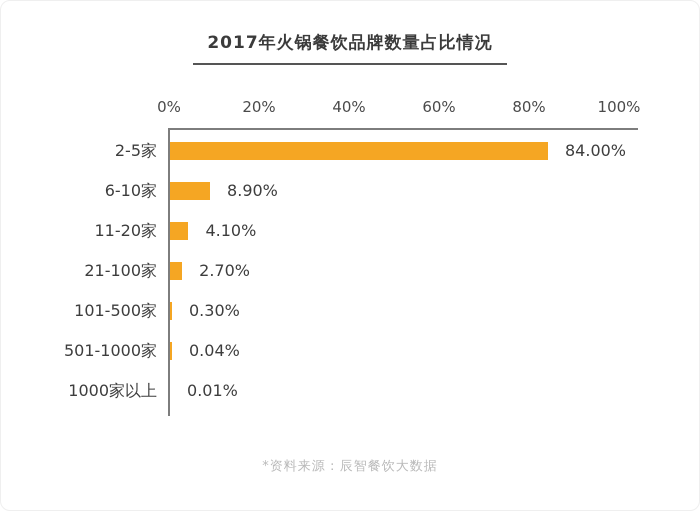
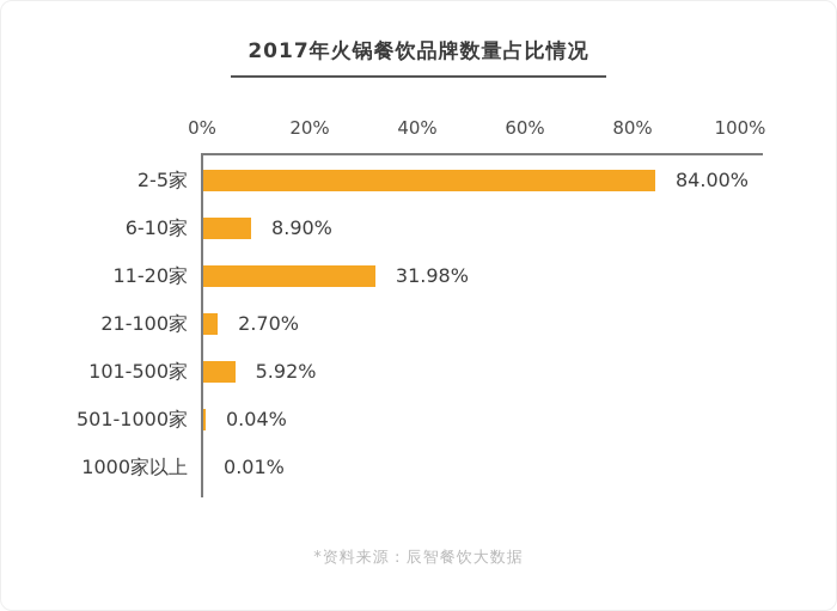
11-20家: 4.10% -> 31.98%
101-500家: 0.30% -> 5.92%
